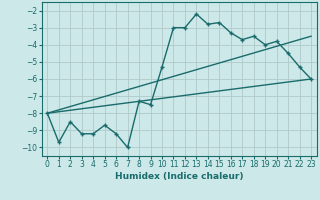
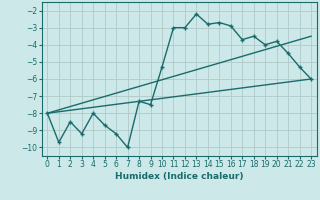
4: -9.2 -> -8.0
16: -3.3 -> -2.9
